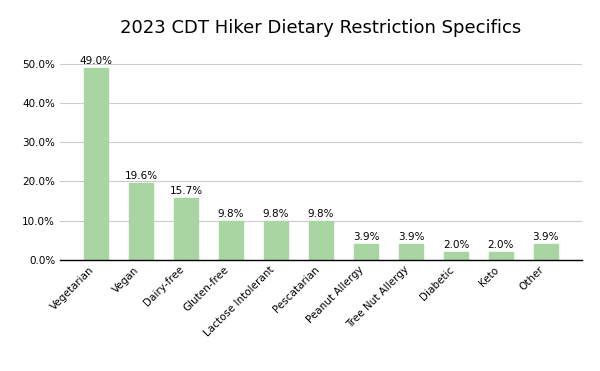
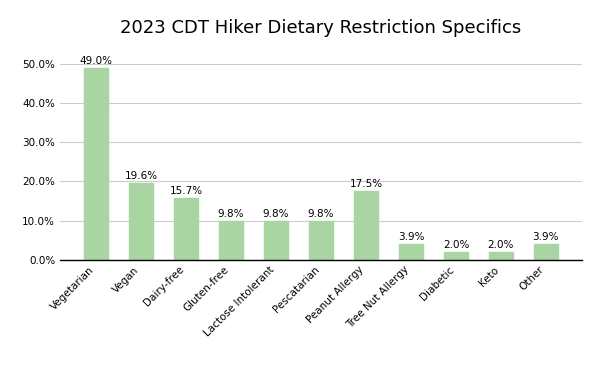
Peanut Allergy: 3.9% -> 17.5%
